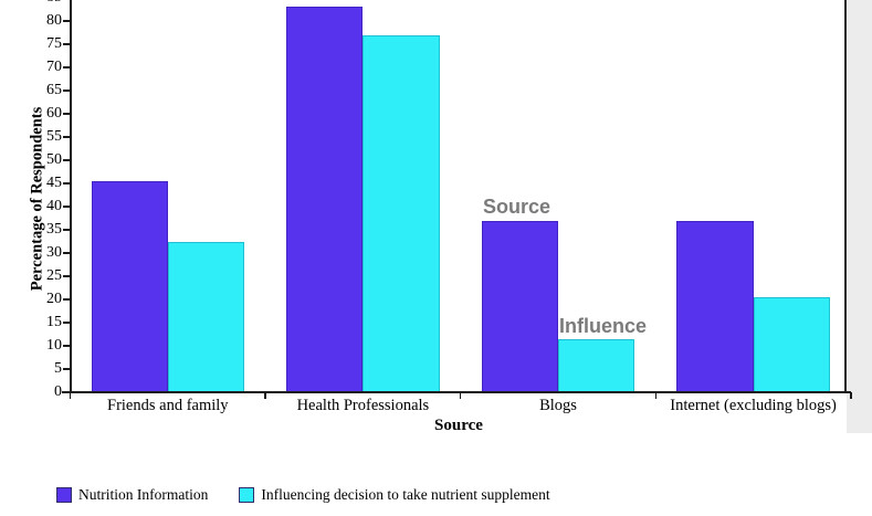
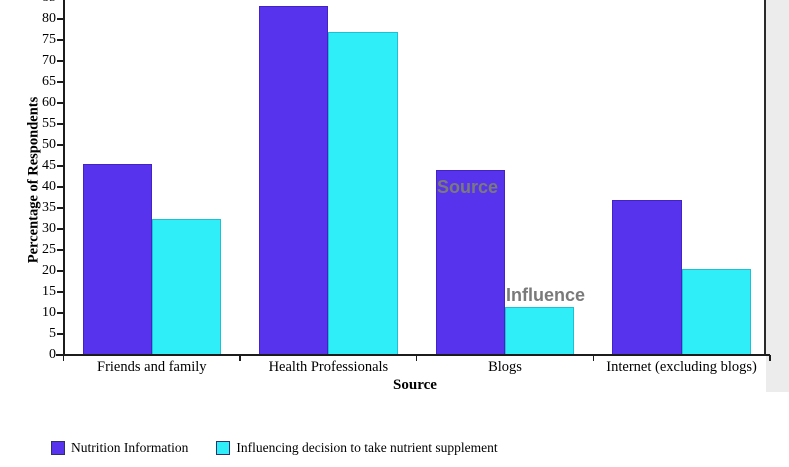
Nutrition Information/Blogs: 37 -> 44
